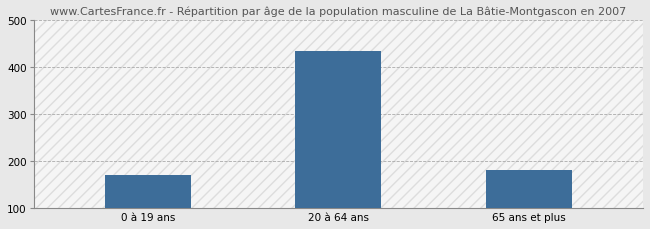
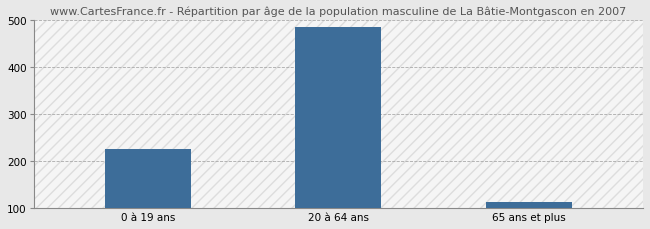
0 à 19 ans: 170 -> 226
20 à 64 ans: 435 -> 486
65 ans et plus: 180 -> 112
